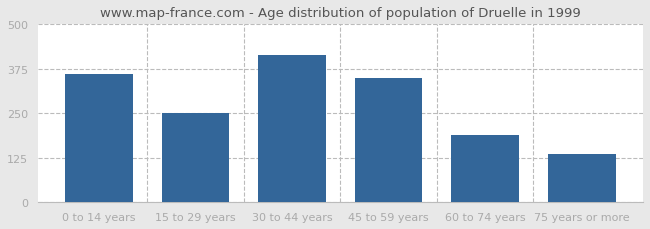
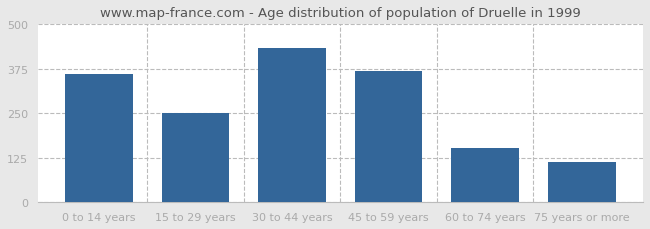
30 to 44 years: 415 -> 432
45 to 59 years: 350 -> 368
60 to 74 years: 190 -> 152
75 years or more: 135 -> 114
